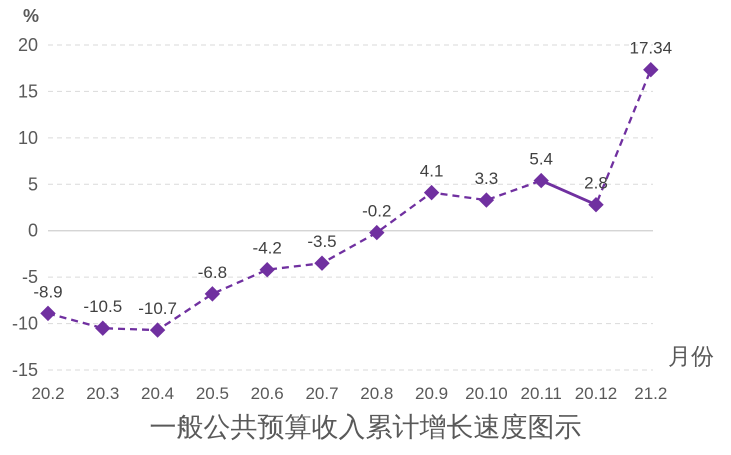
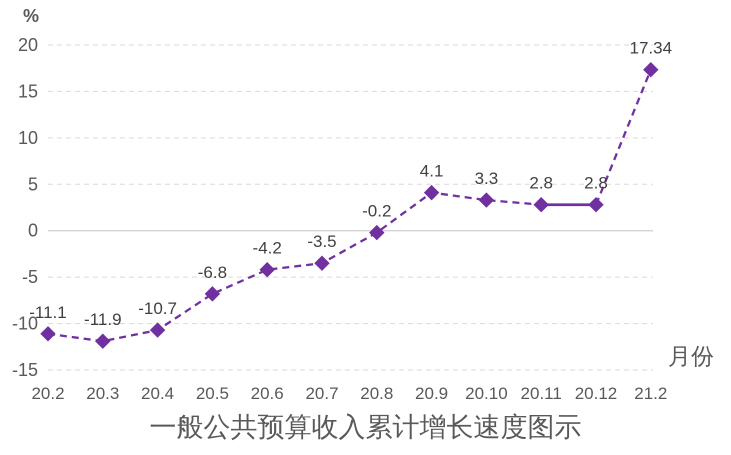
20.2: -8.9 -> -11.1
20.3: -10.5 -> -11.9
20.11: 5.4 -> 2.8
